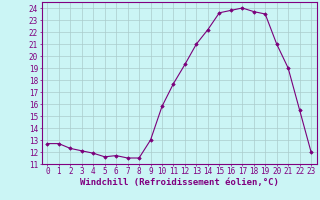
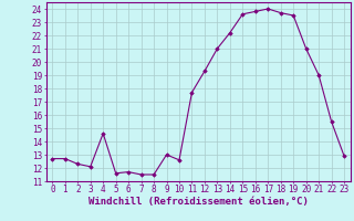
4: 11.9 -> 14.6
10: 15.8 -> 12.6
23: 12.0 -> 12.9
